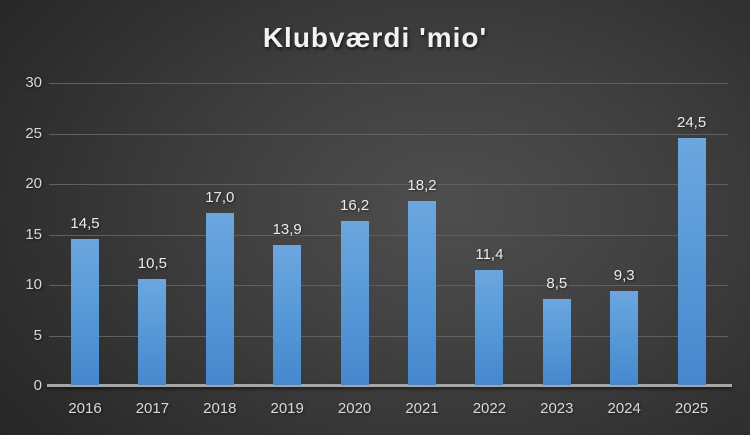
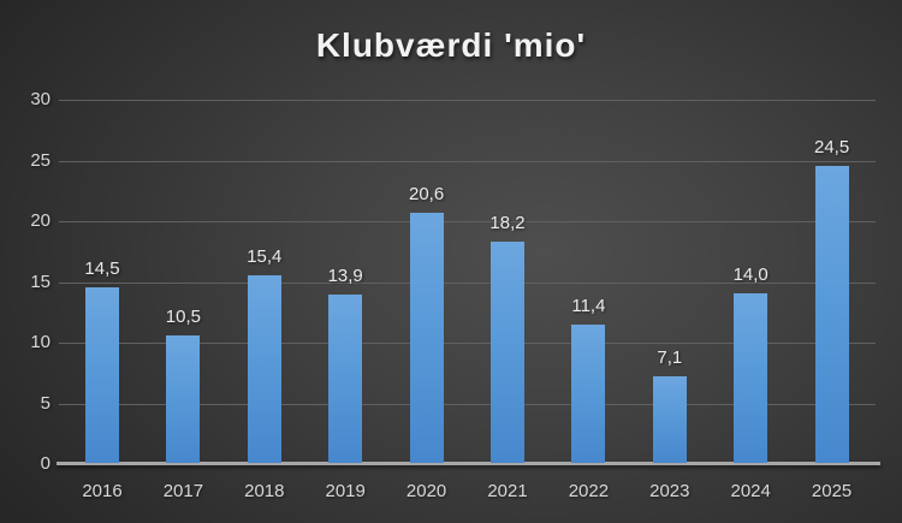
2018: 17,0 -> 15,4
2020: 16,2 -> 20,6
2023: 8,5 -> 7,1
2024: 9,3 -> 14,0
